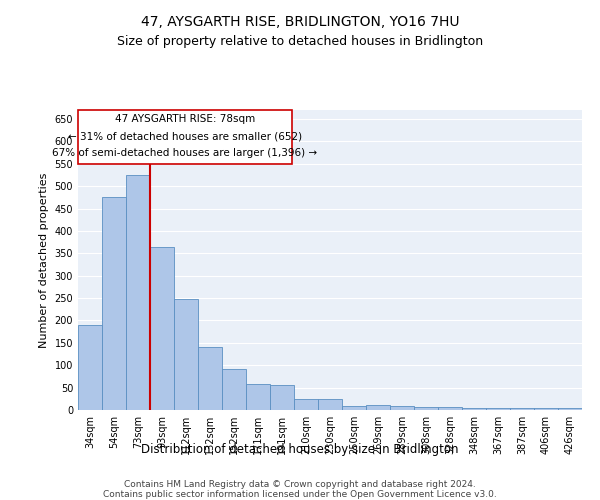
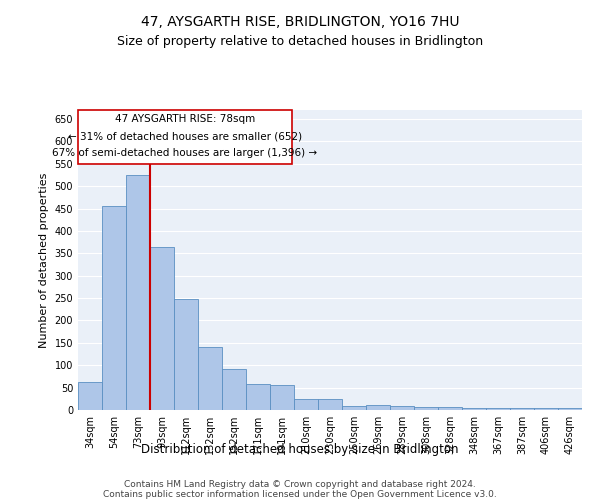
34sqm: 190 -> 62
54sqm: 475 -> 455
